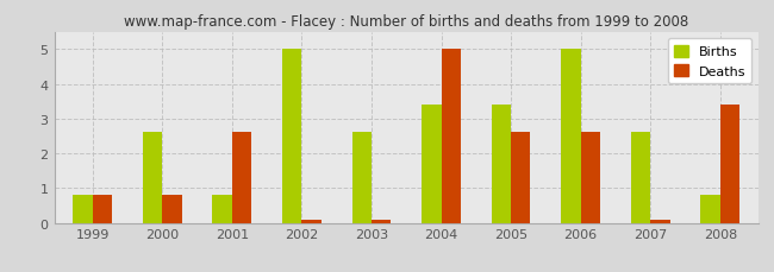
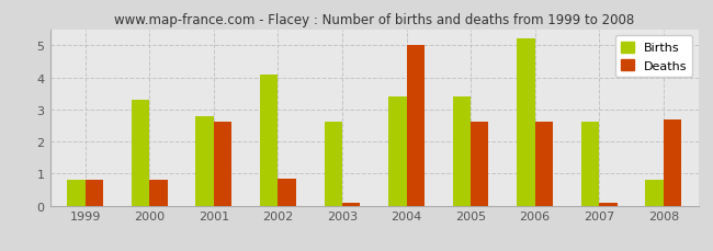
Births/2000: 2.6 -> 3.3
Births/2001: 0.8 -> 2.8
Births/2002: 5.0 -> 4.1
Deaths/2002: 0.08 -> 0.85
Births/2006: 5.0 -> 5.2
Deaths/2008: 3.40 -> 2.70
